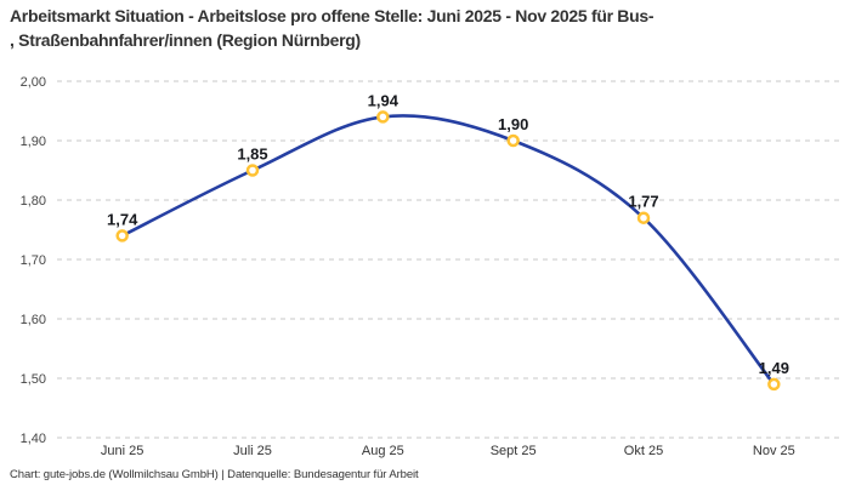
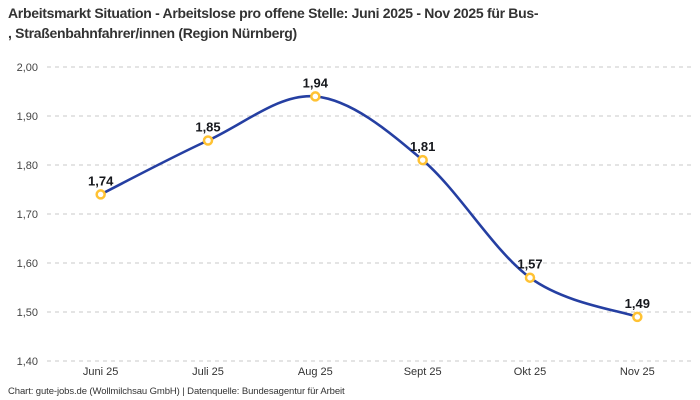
Sept 25: 1,90 -> 1,81
Okt 25: 1,77 -> 1,57
